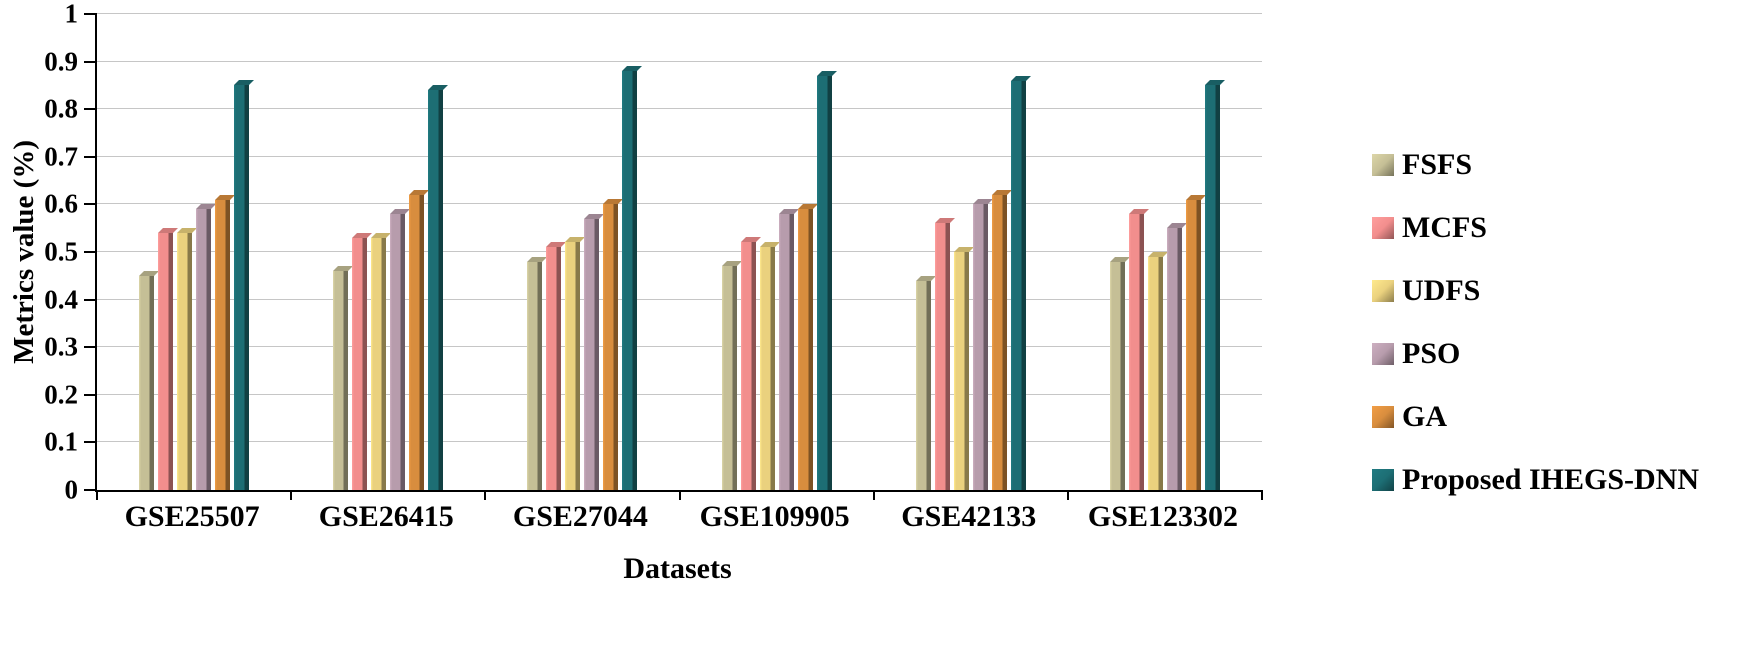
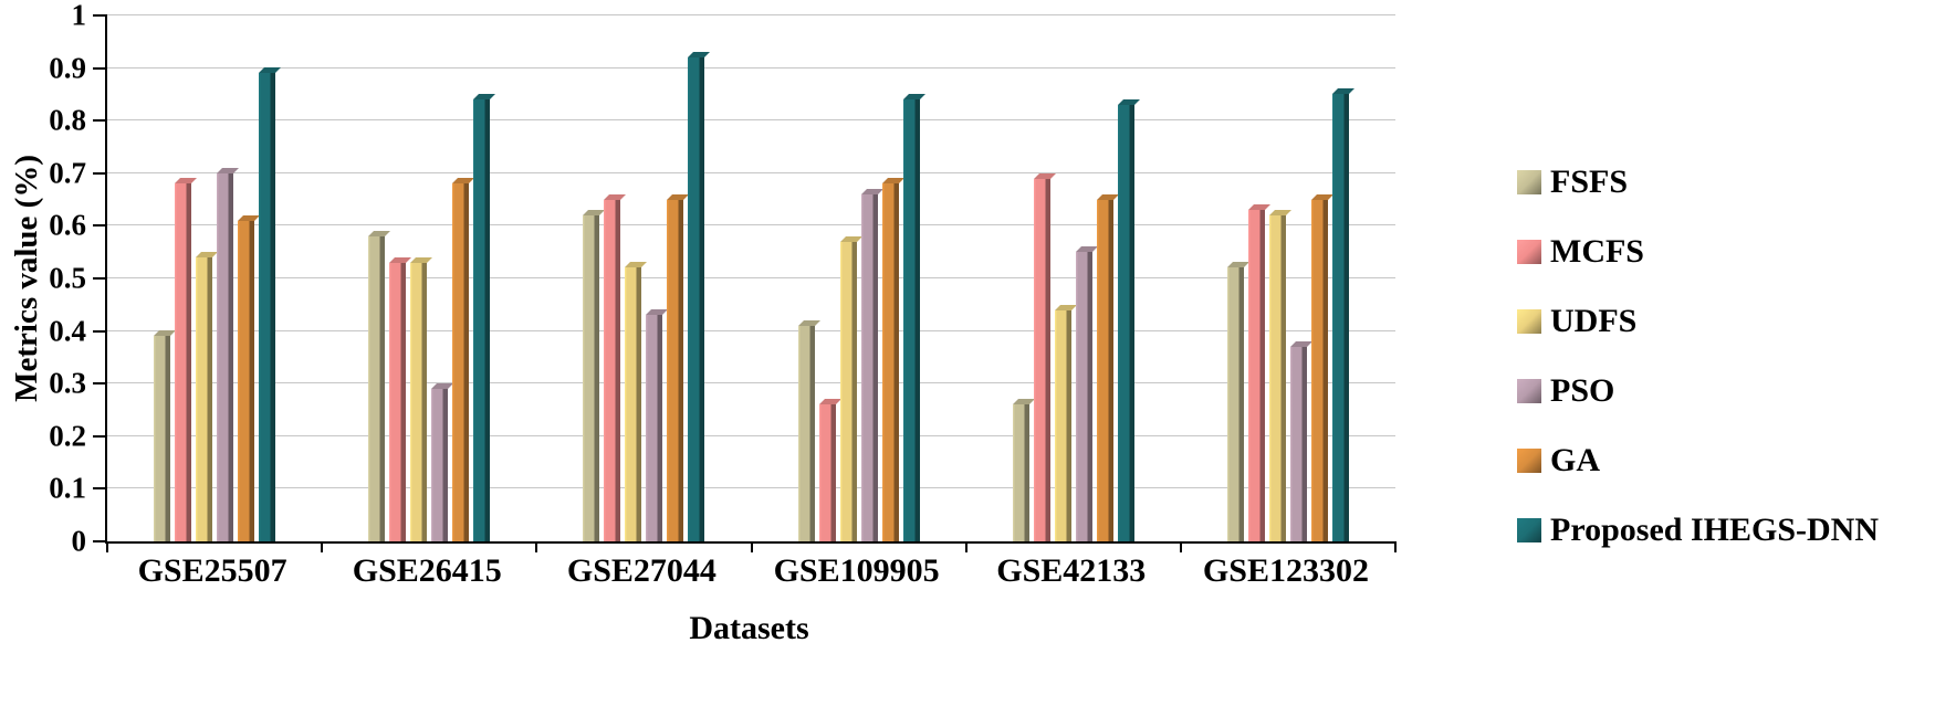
FSFS/GSE25507: 0.45 -> 0.39
MCFS/GSE25507: 0.54 -> 0.68
PSO/GSE25507: 0.59 -> 0.70
Proposed IHEGS-DNN/GSE25507: 0.85 -> 0.89
FSFS/GSE26415: 0.46 -> 0.58
PSO/GSE26415: 0.58 -> 0.29
GA/GSE26415: 0.62 -> 0.68
FSFS/GSE27044: 0.48 -> 0.62
MCFS/GSE27044: 0.51 -> 0.65
PSO/GSE27044: 0.57 -> 0.43
GA/GSE27044: 0.60 -> 0.65
Proposed IHEGS-DNN/GSE27044: 0.88 -> 0.92
FSFS/GSE109905: 0.47 -> 0.41
MCFS/GSE109905: 0.52 -> 0.26
UDFS/GSE109905: 0.51 -> 0.57
PSO/GSE109905: 0.58 -> 0.66
GA/GSE109905: 0.59 -> 0.68
Proposed IHEGS-DNN/GSE109905: 0.87 -> 0.84
FSFS/GSE42133: 0.44 -> 0.26
MCFS/GSE42133: 0.56 -> 0.69
UDFS/GSE42133: 0.50 -> 0.44
PSO/GSE42133: 0.60 -> 0.55
GA/GSE42133: 0.62 -> 0.65
Proposed IHEGS-DNN/GSE42133: 0.86 -> 0.83
FSFS/GSE123302: 0.48 -> 0.52
MCFS/GSE123302: 0.58 -> 0.63
UDFS/GSE123302: 0.49 -> 0.62
PSO/GSE123302: 0.55 -> 0.37
GA/GSE123302: 0.61 -> 0.65
